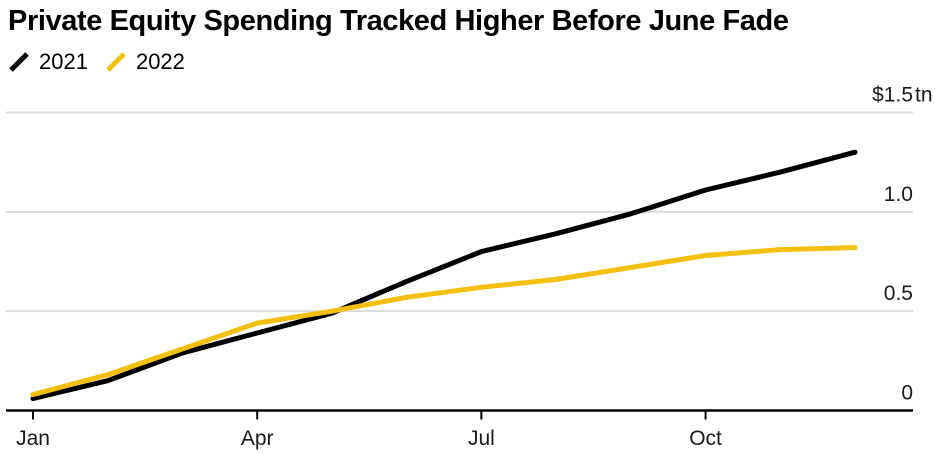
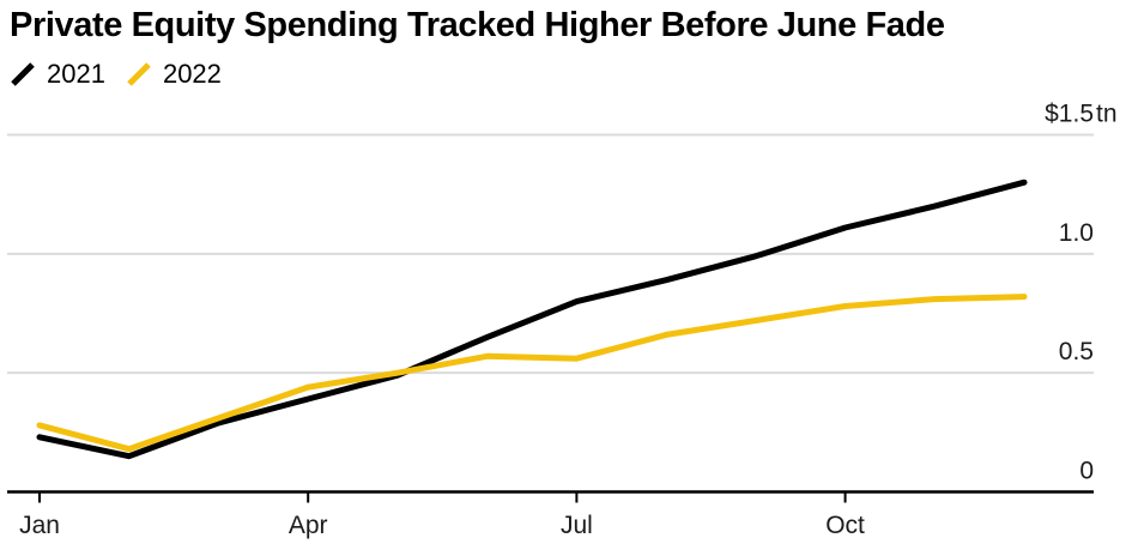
2021/Jan: $0.06 -> $0.23
2022/Jan: $0.08 -> $0.28
2022/Jul: $0.62 -> $0.56
